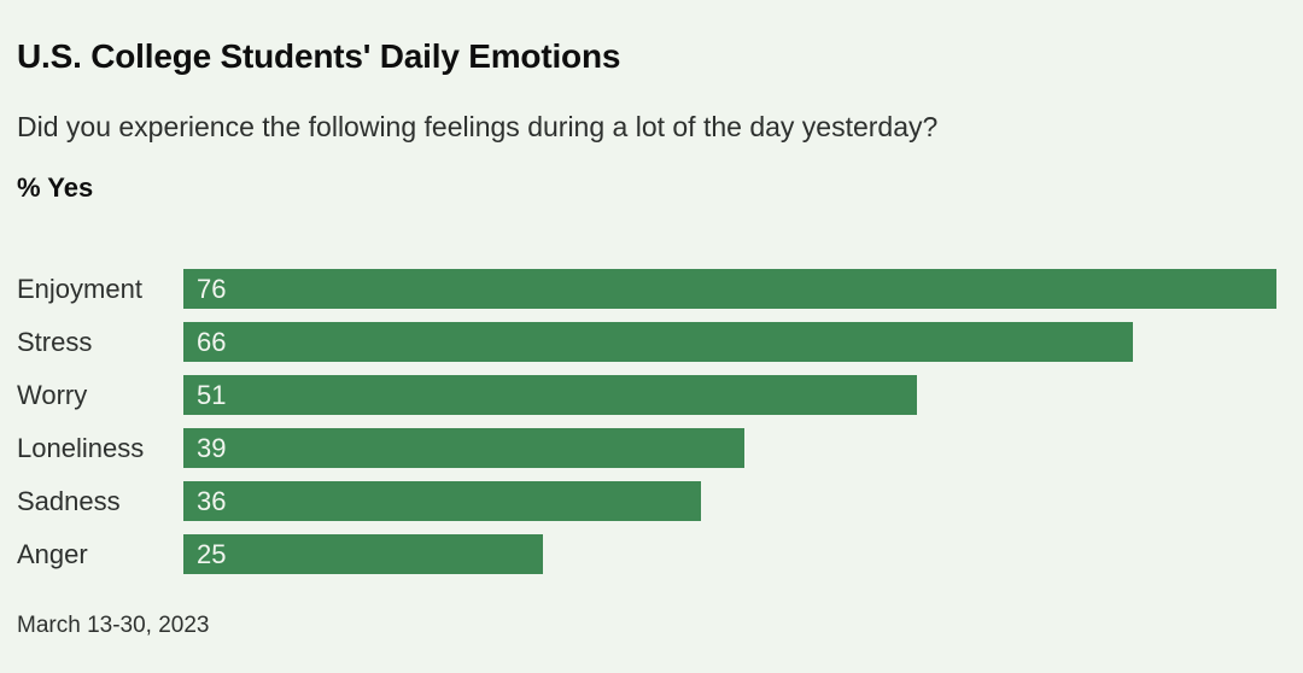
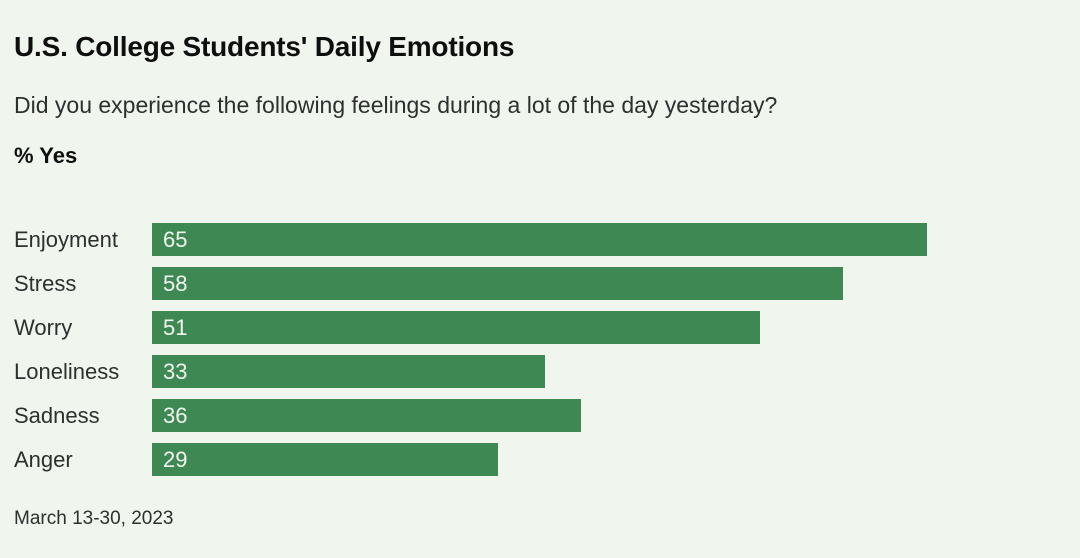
Enjoyment: 76 -> 65
Stress: 66 -> 58
Loneliness: 39 -> 33
Anger: 25 -> 29
